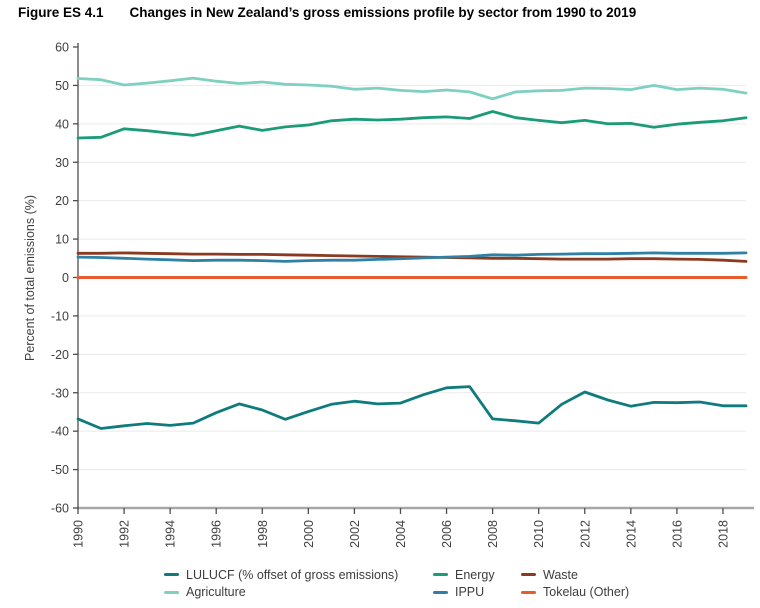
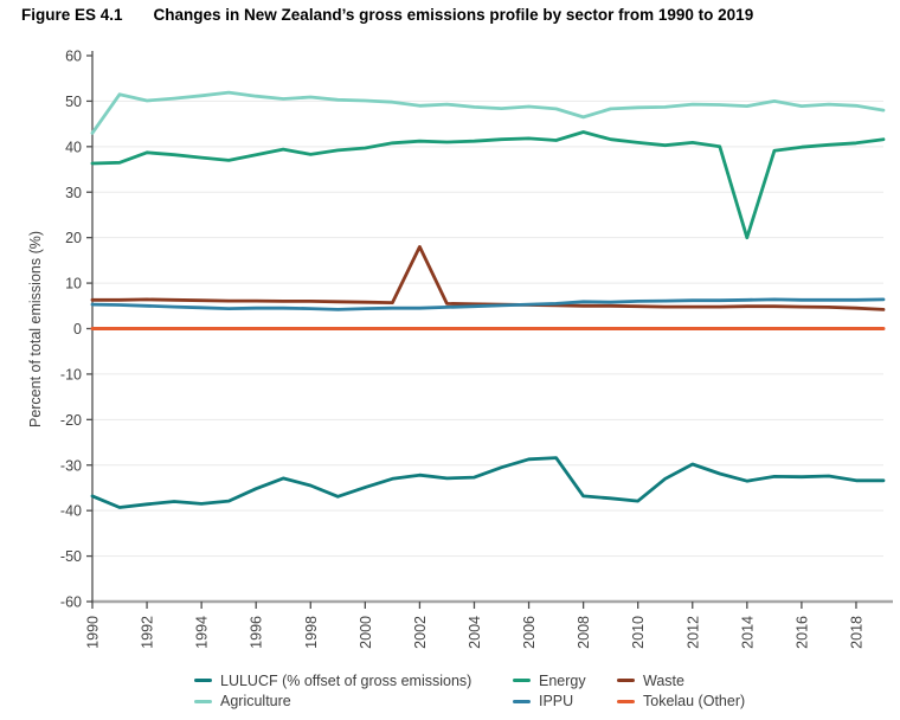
Agriculture/1990: 52 -> 43
Waste/2002: 6 -> 18
Energy/2014: 40 -> 20
